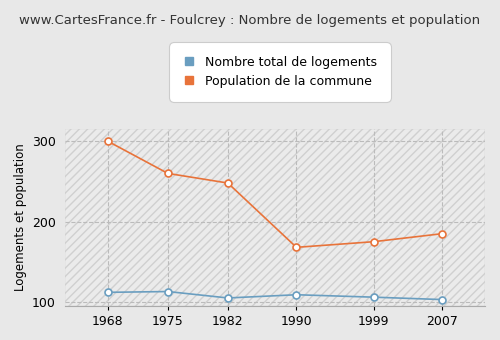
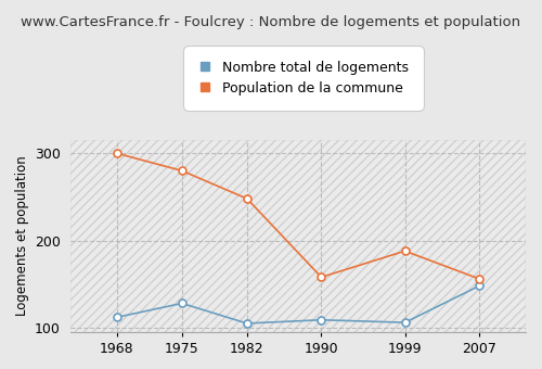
Nombre total de logements/1975: 113 -> 128
Population de la commune/1975: 260 -> 280
Population de la commune/1990: 168 -> 158
Population de la commune/1999: 175 -> 188
Nombre total de logements/2007: 103 -> 148
Population de la commune/2007: 185 -> 156
